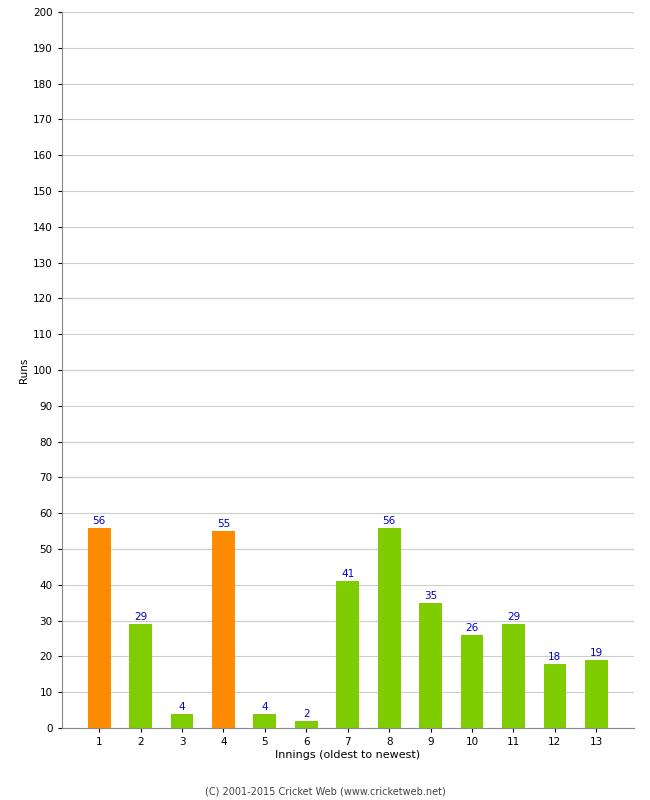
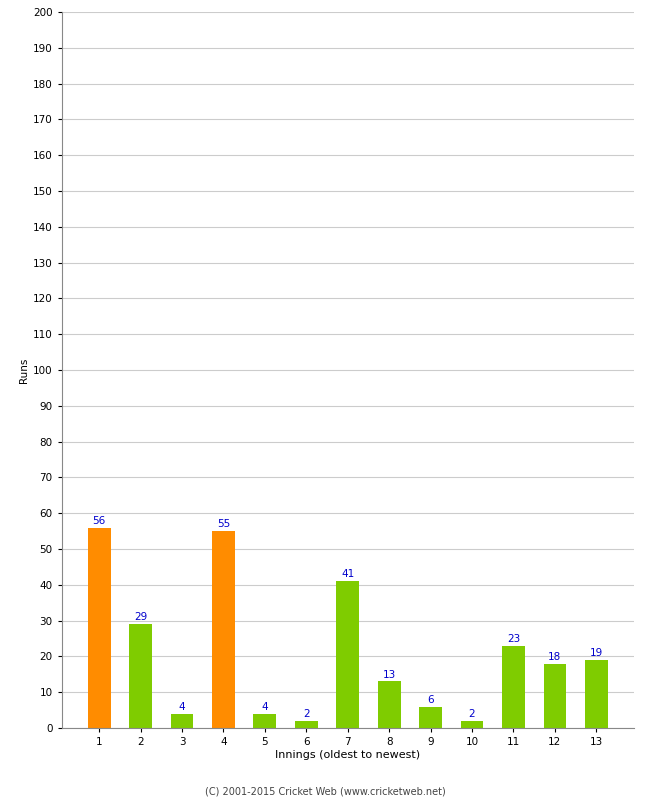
8: 56 -> 13
9: 35 -> 6
10: 26 -> 2
11: 29 -> 23
